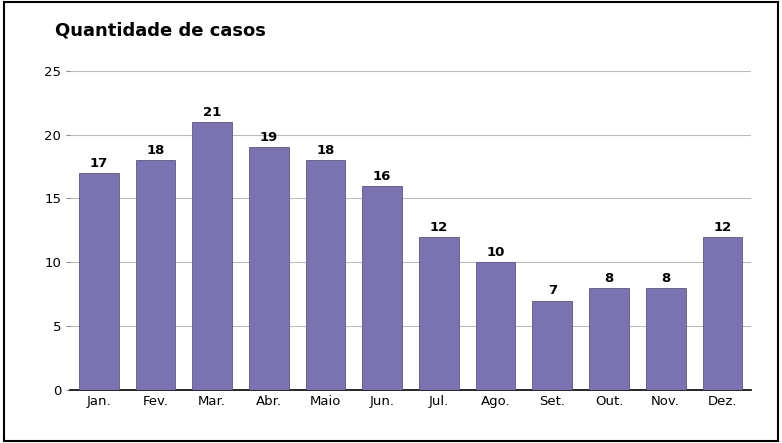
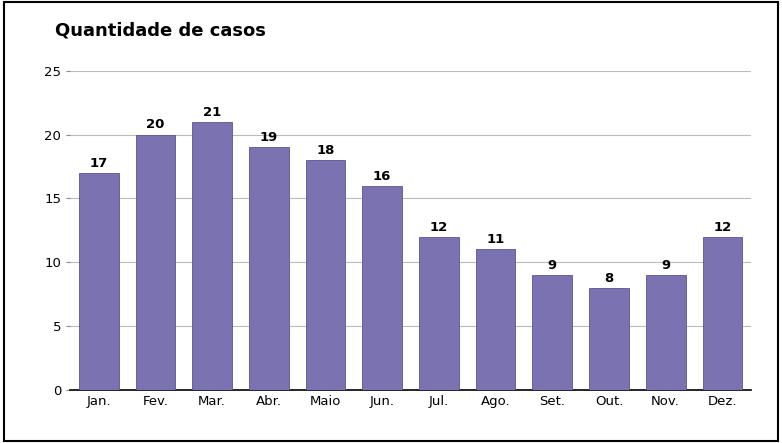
Fev.: 18 -> 20
Ago.: 10 -> 11
Set.: 7 -> 9
Nov.: 8 -> 9
